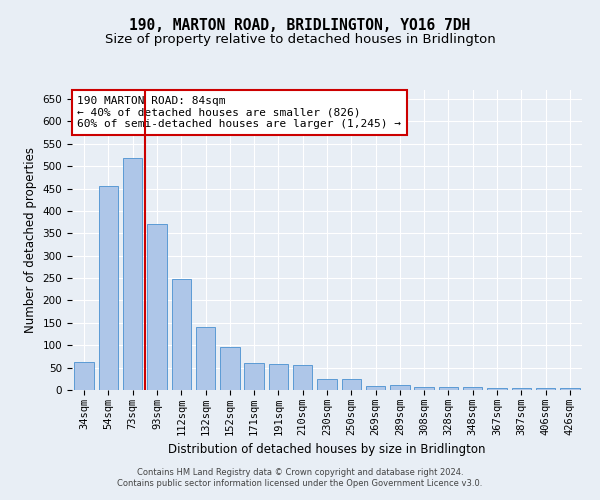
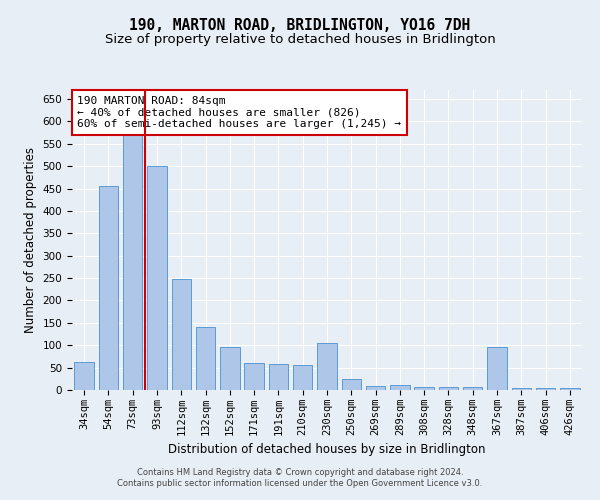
73sqm: 519 -> 570
93sqm: 370 -> 500
230sqm: 25 -> 105
367sqm: 5 -> 95
